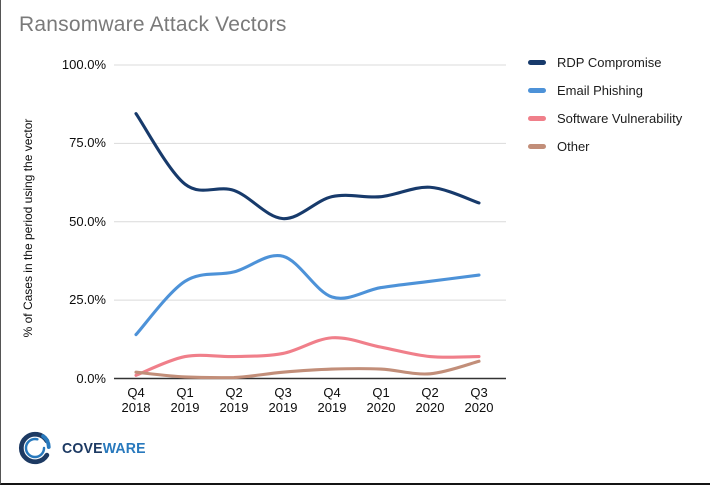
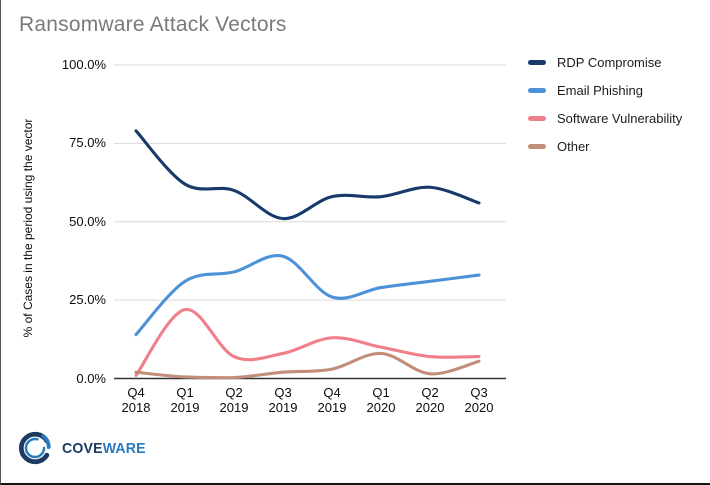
RDP Compromise/Q4 2018: 84% -> 79%
Software Vulnerability/Q1 2019: 7% -> 22%
Other/Q1 2020: 3% -> 8%
